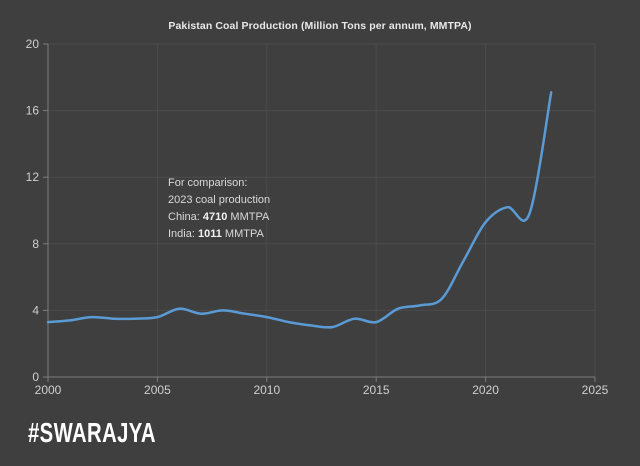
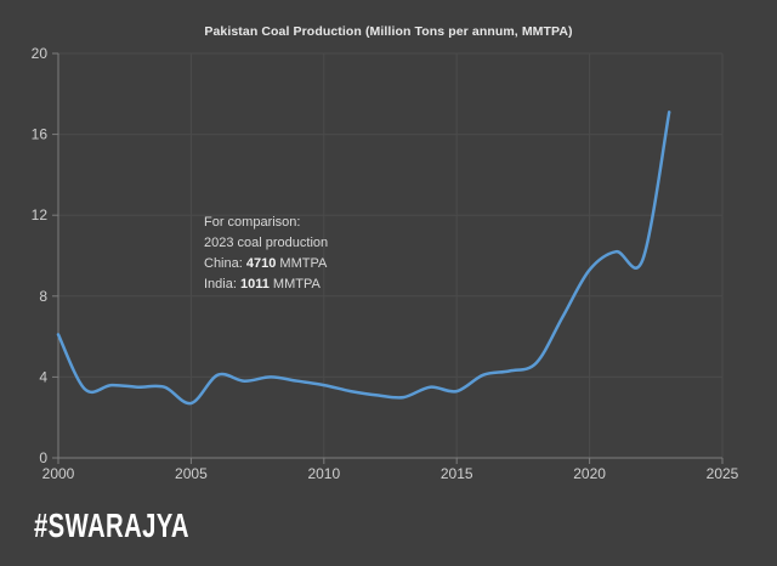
2000: 3.3 -> 6.1
2005: 3.6 -> 2.7
